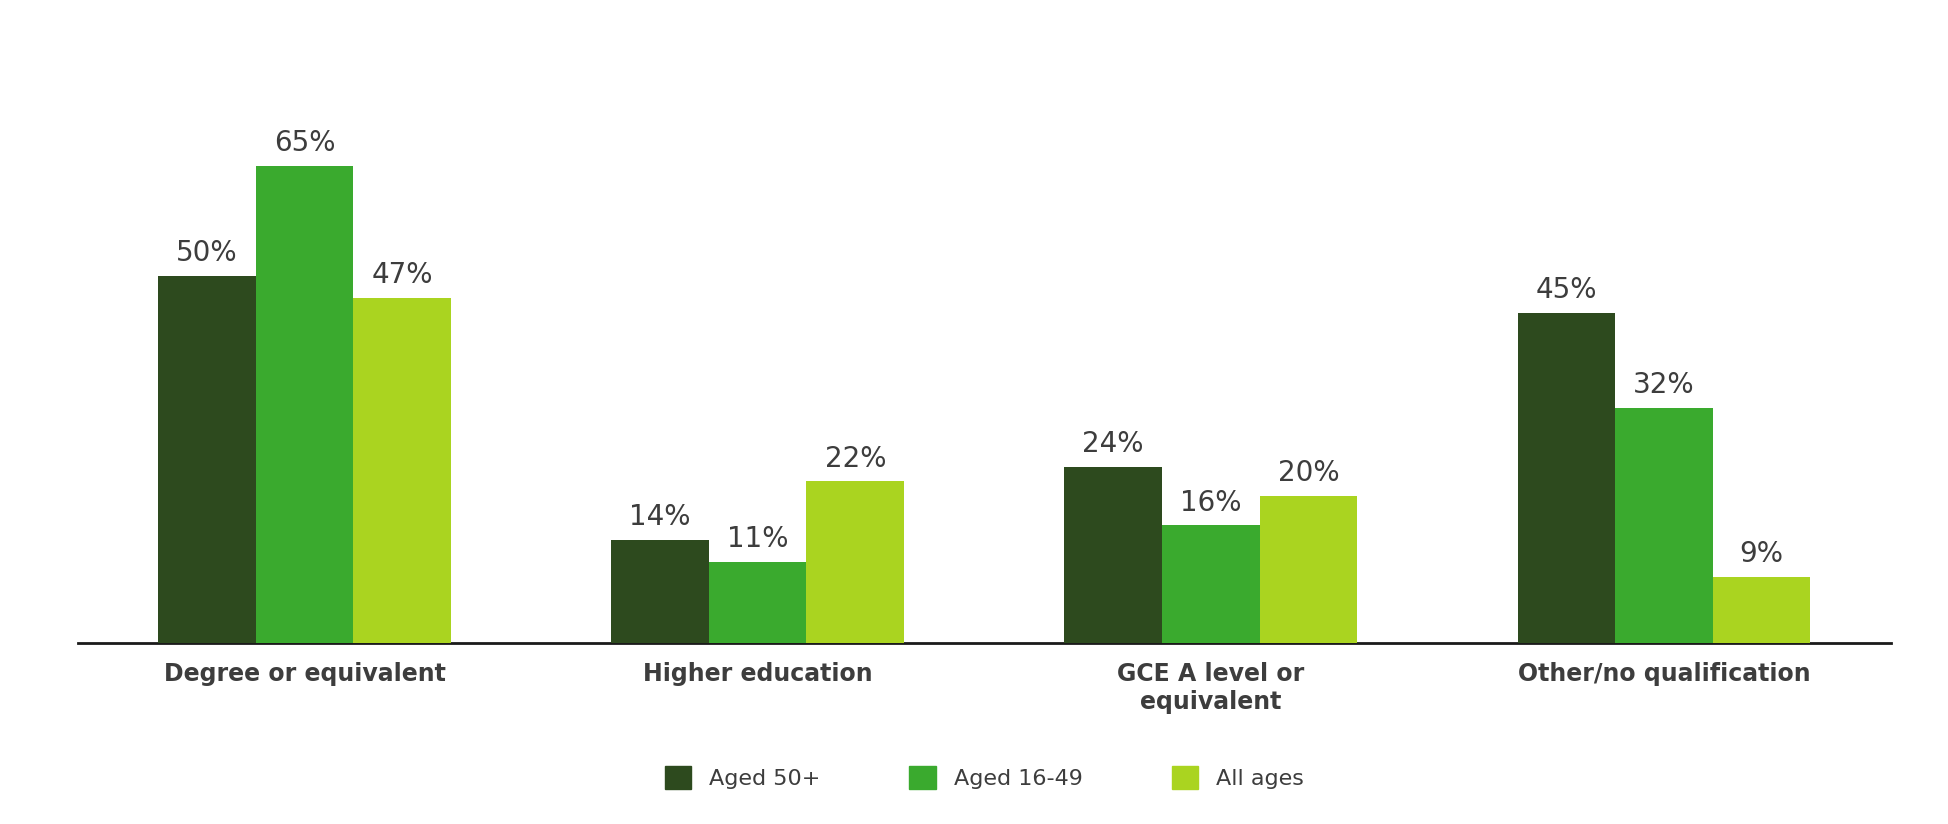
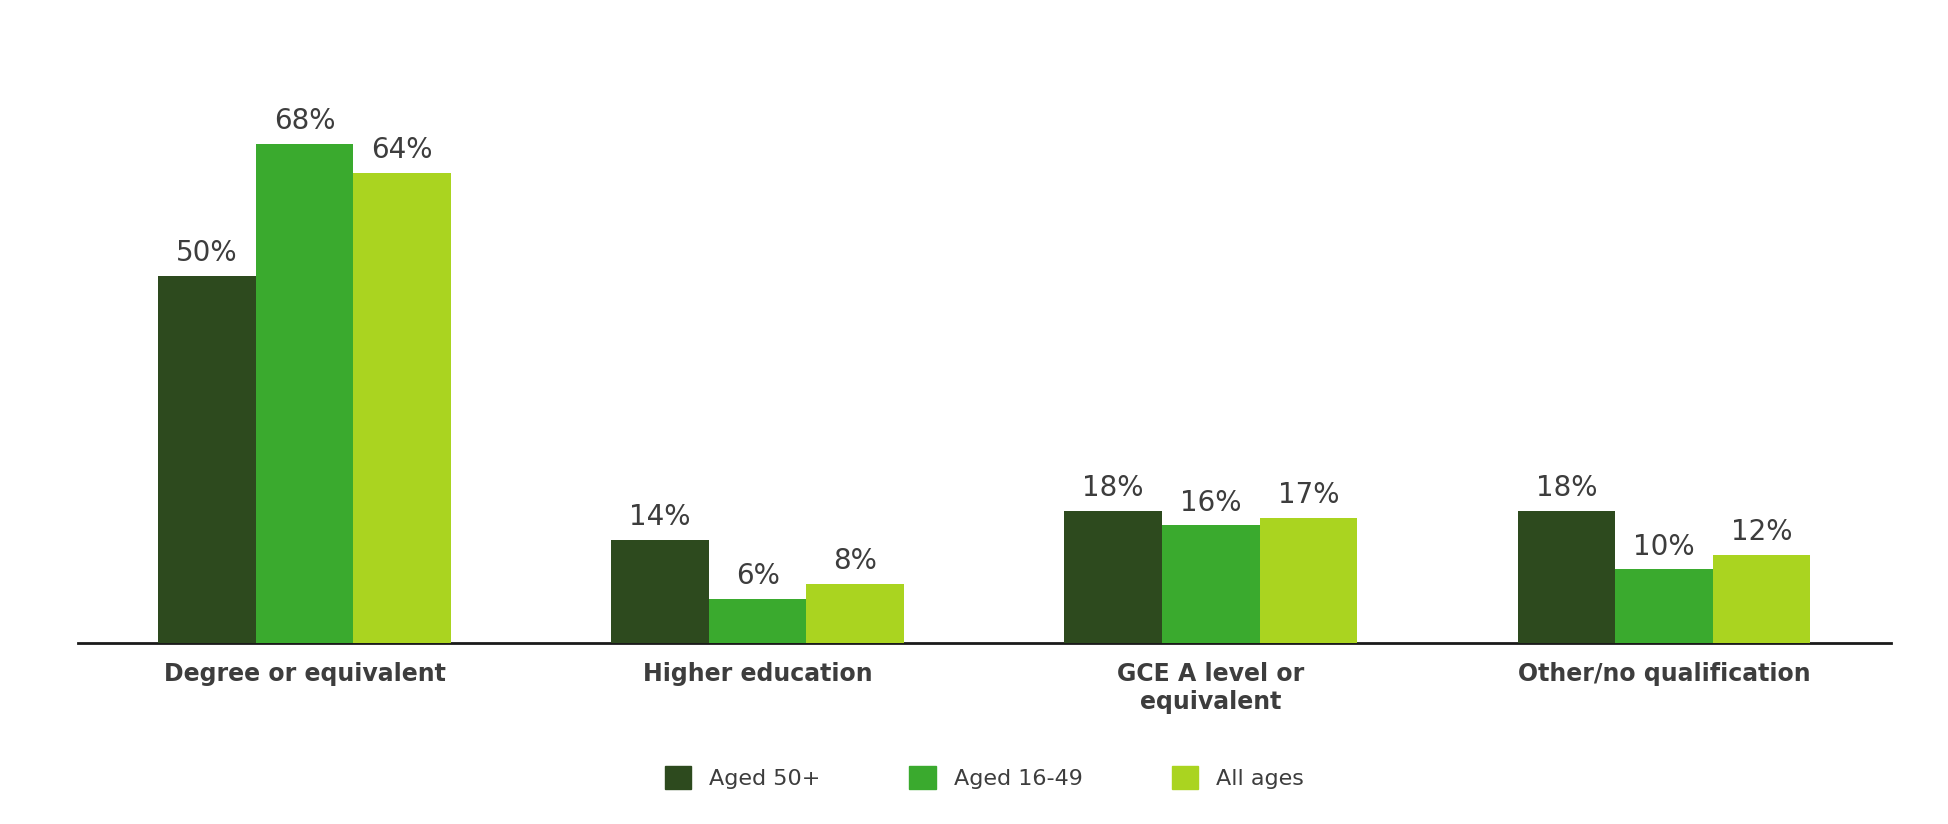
Aged 16-49/Degree or equivalent: 65% -> 68%
All ages/Degree or equivalent: 47% -> 64%
Aged 16-49/Higher education: 11% -> 6%
All ages/Higher education: 22% -> 8%
Aged 50+/GCE A level or equivalent: 24% -> 18%
All ages/GCE A level or equivalent: 20% -> 17%
Aged 50+/Other/no qualification: 45% -> 18%
Aged 16-49/Other/no qualification: 32% -> 10%
All ages/Other/no qualification: 9% -> 12%
